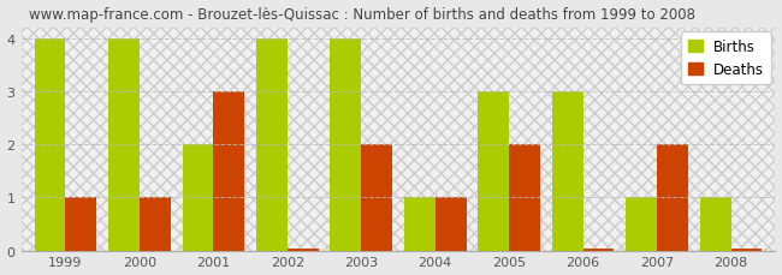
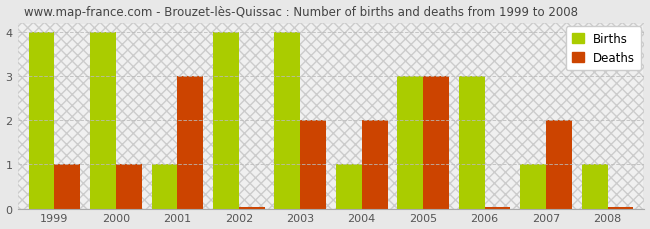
Births/2001: 2 -> 1
Deaths/2004: 1.00 -> 2.00
Deaths/2005: 2.00 -> 3.00
